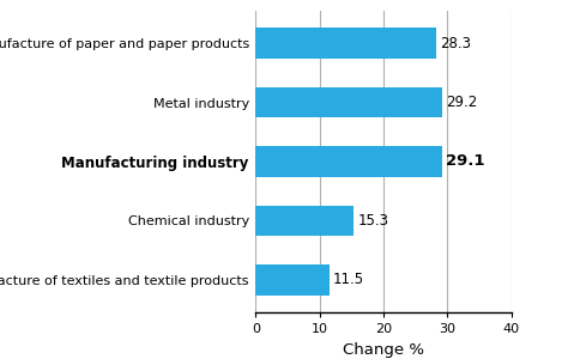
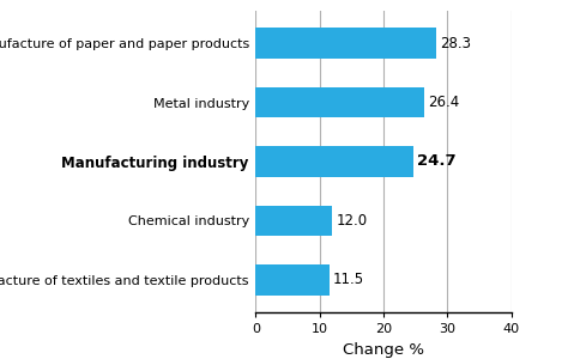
Metal industry: 29.2 -> 26.4
Manufacturing industry: 29.1 -> 24.7
Chemical industry: 15.3 -> 12.0
